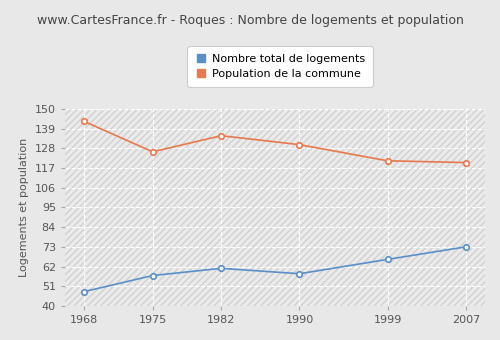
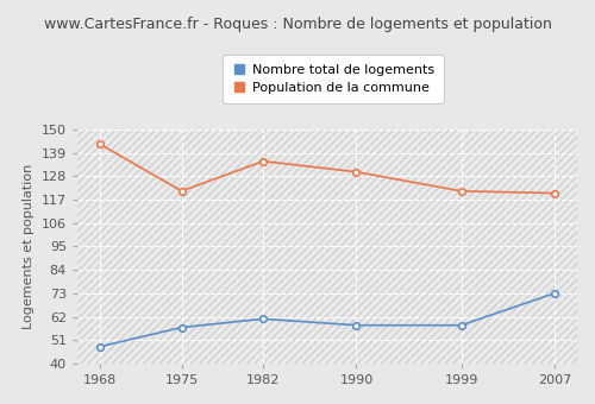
Population de la commune/1975: 126 -> 121
Nombre total de logements/1999: 66 -> 58
